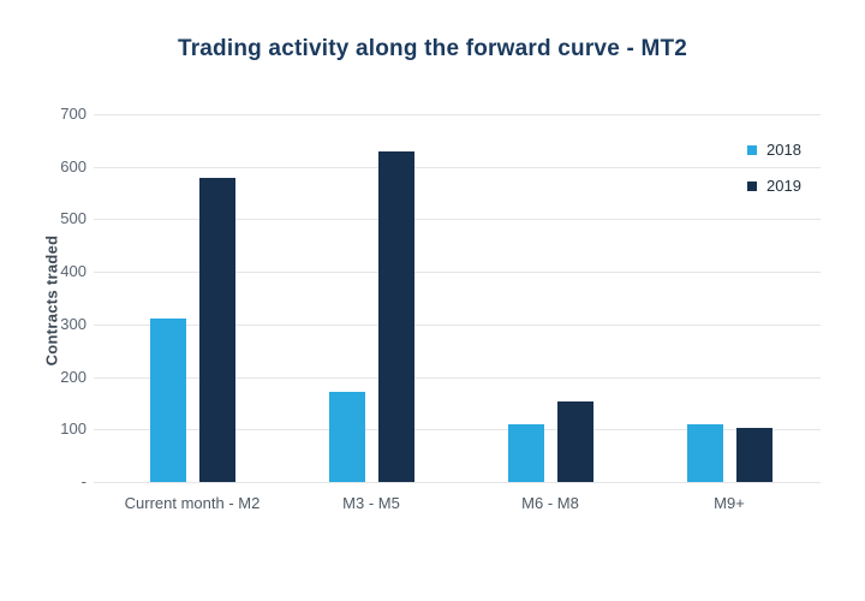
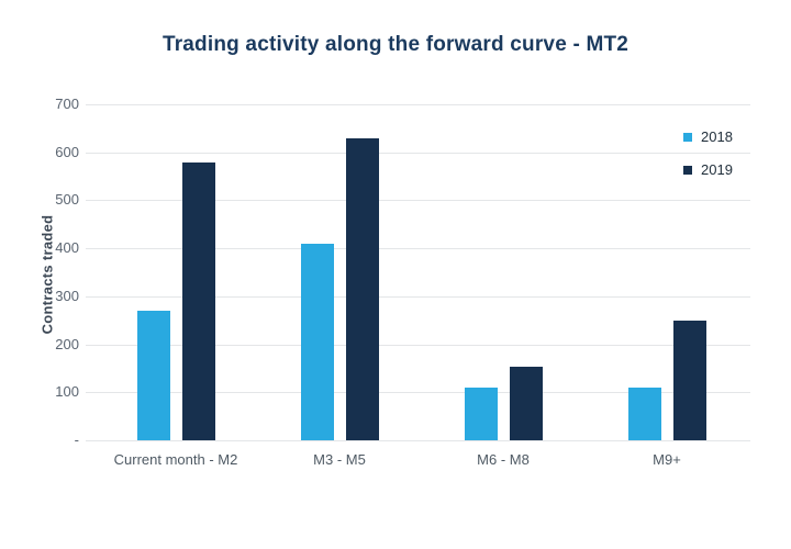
2018/Current month - M2: 310 -> 270
2018/M3 - M5: 170 -> 410
2019/M9+: 100 -> 250
